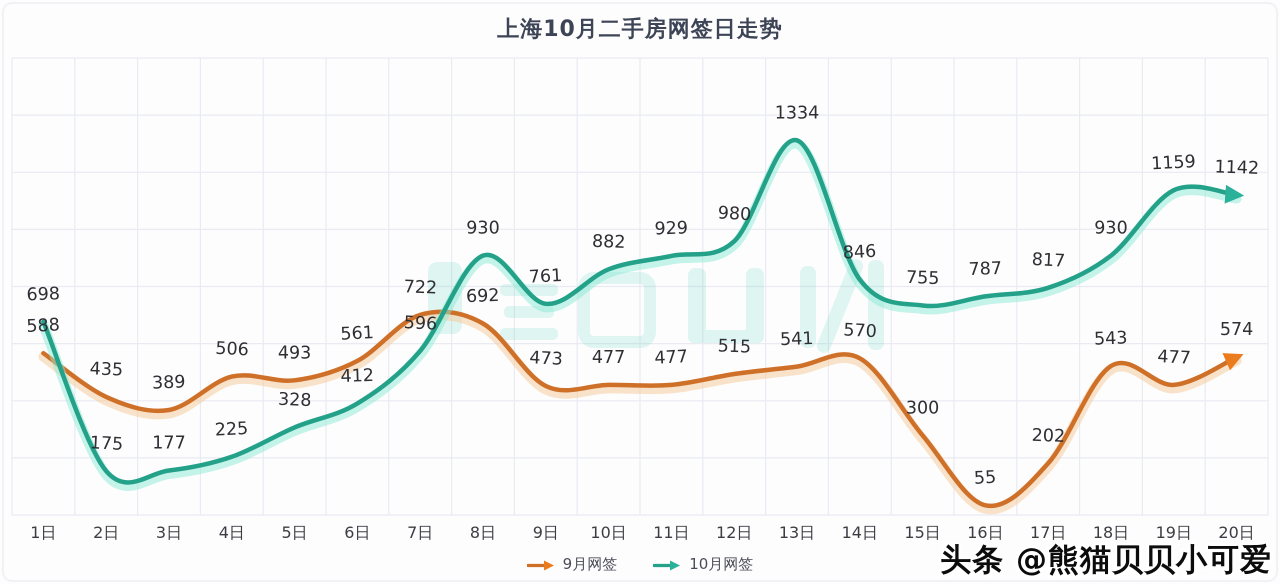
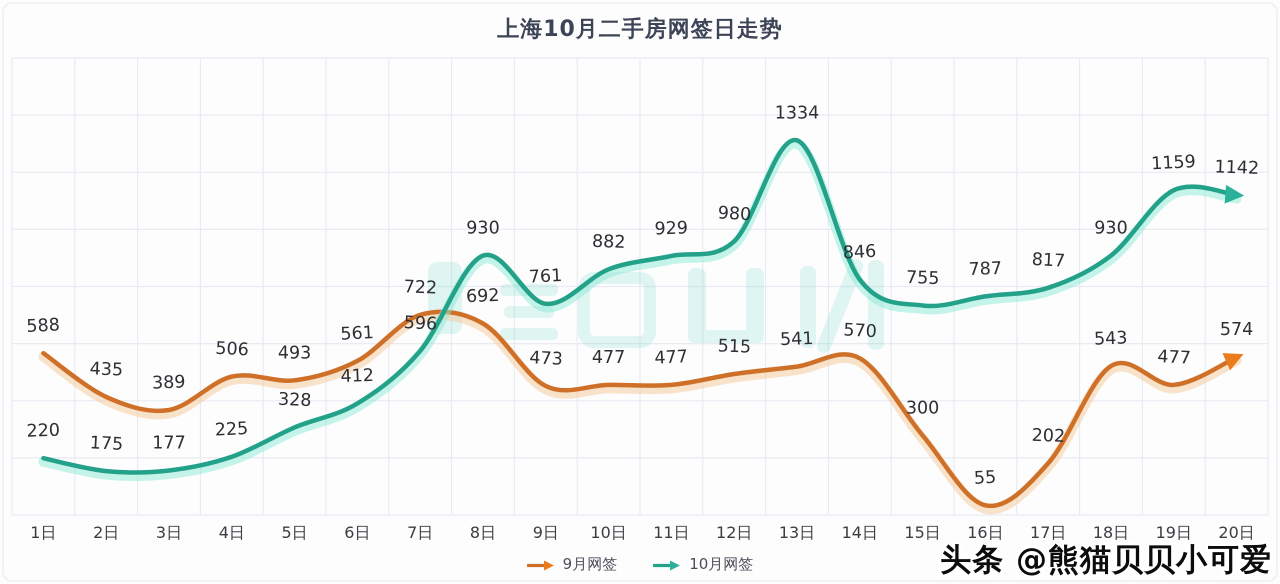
10月网签/1日: 698 -> 220
